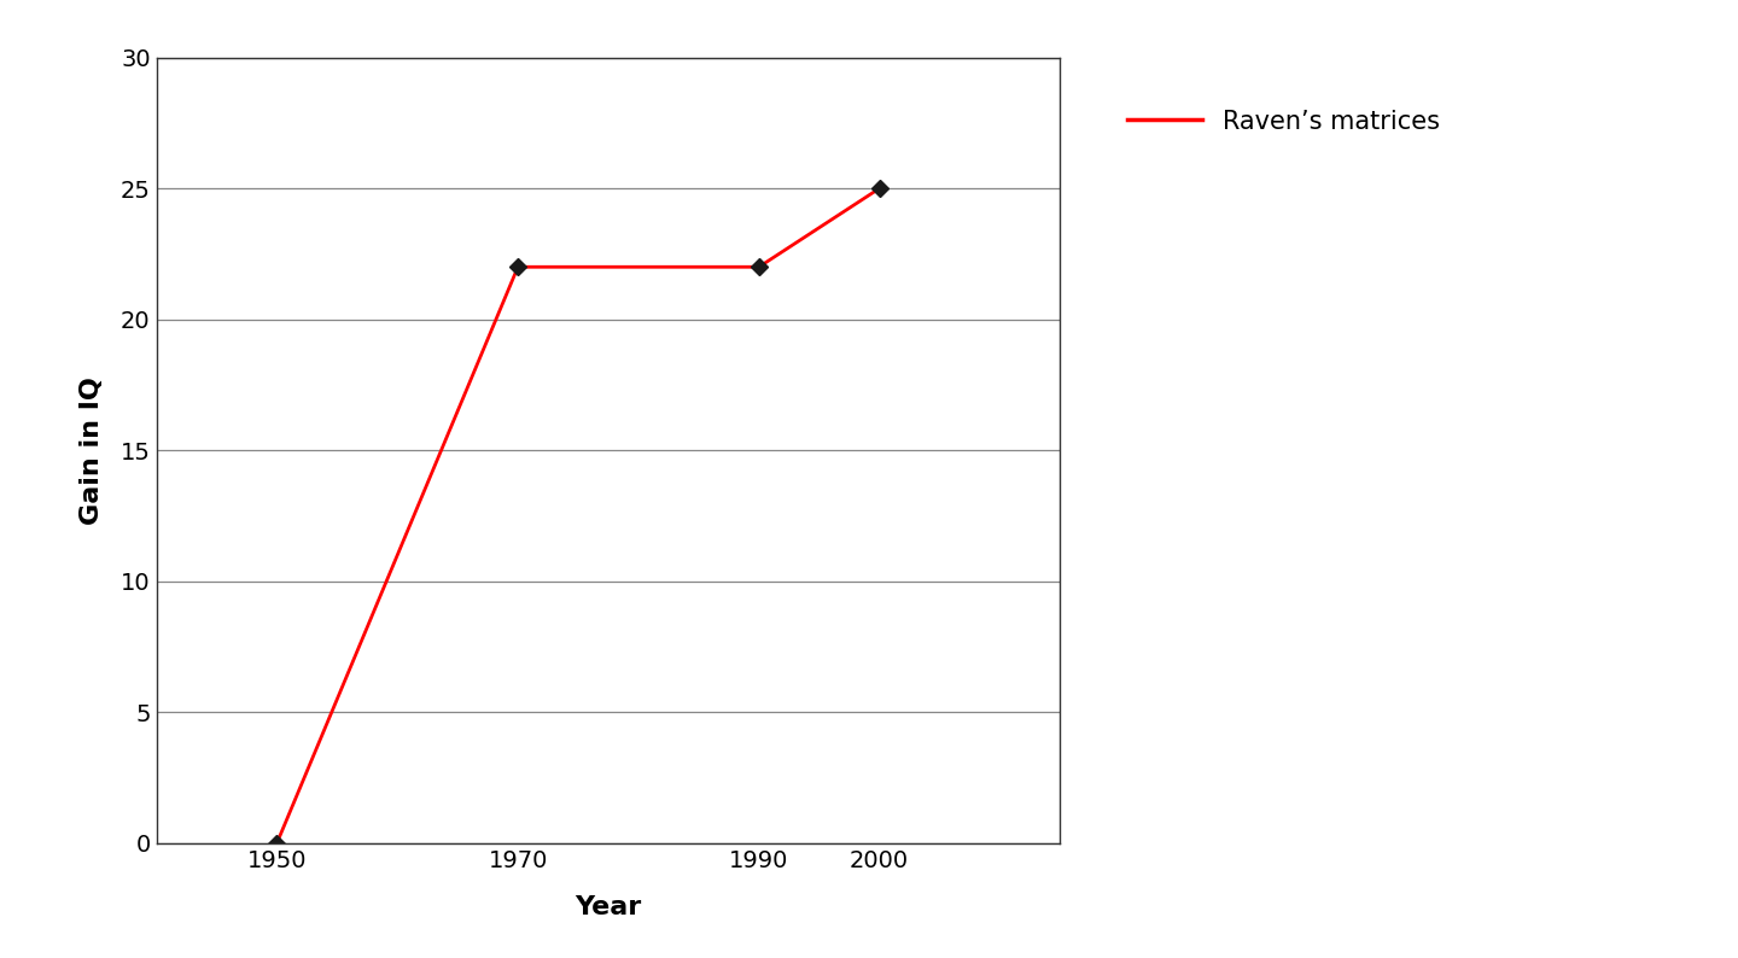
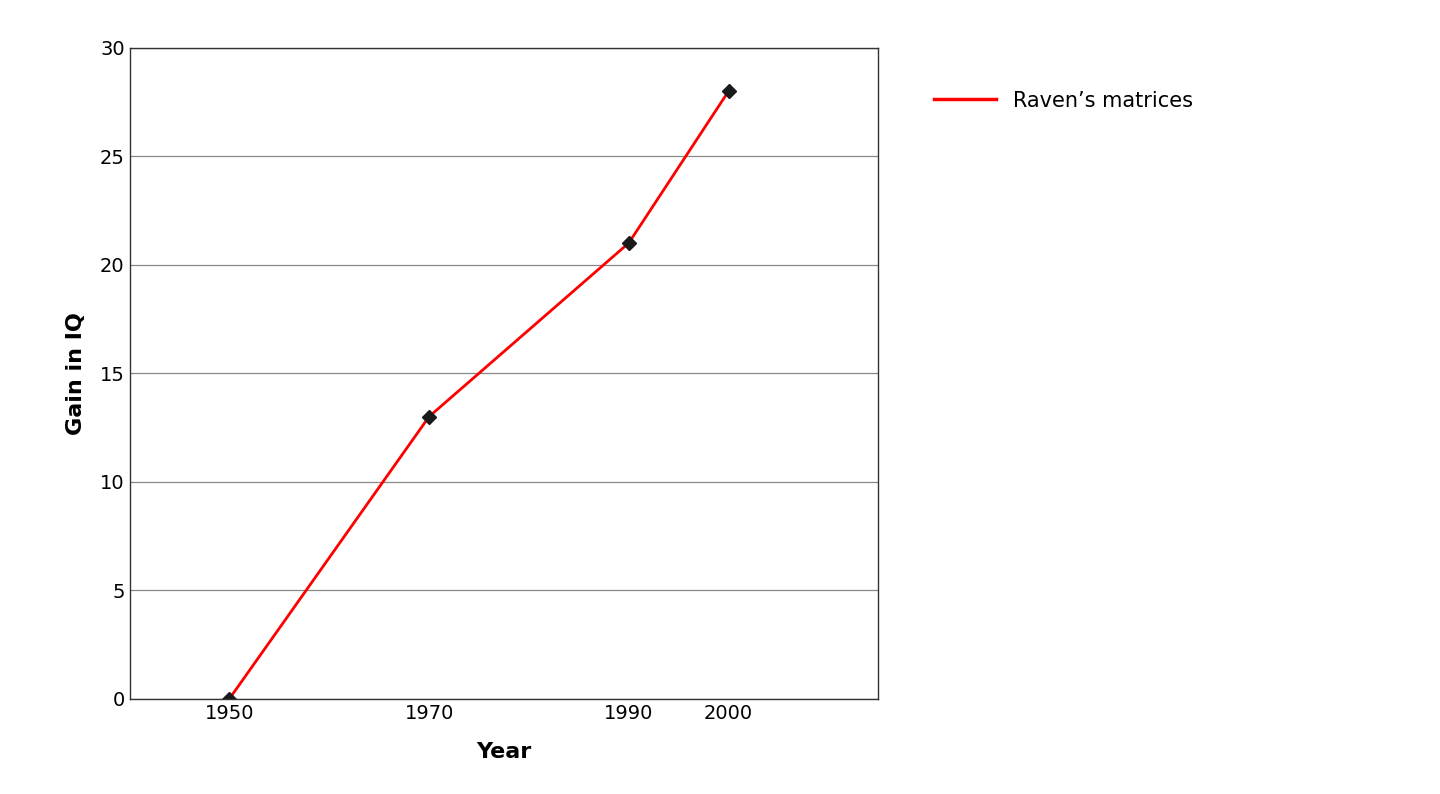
1970: 22 -> 13
1990: 22 -> 21
2000: 25 -> 28
